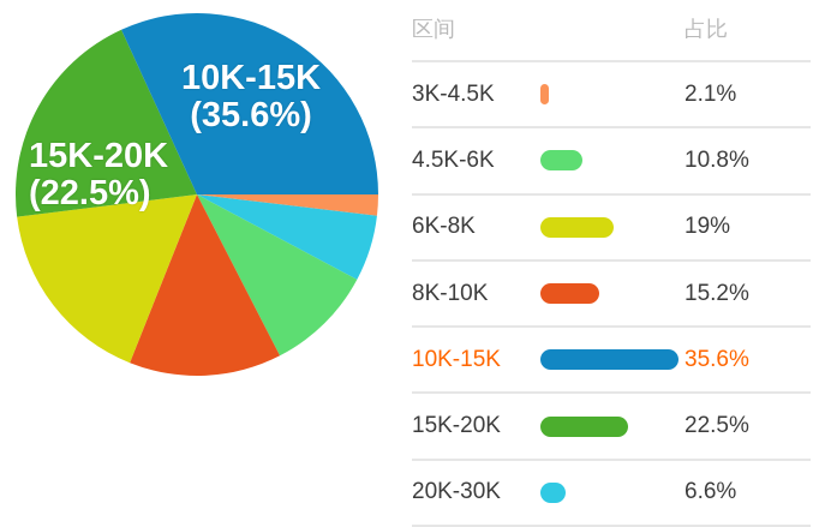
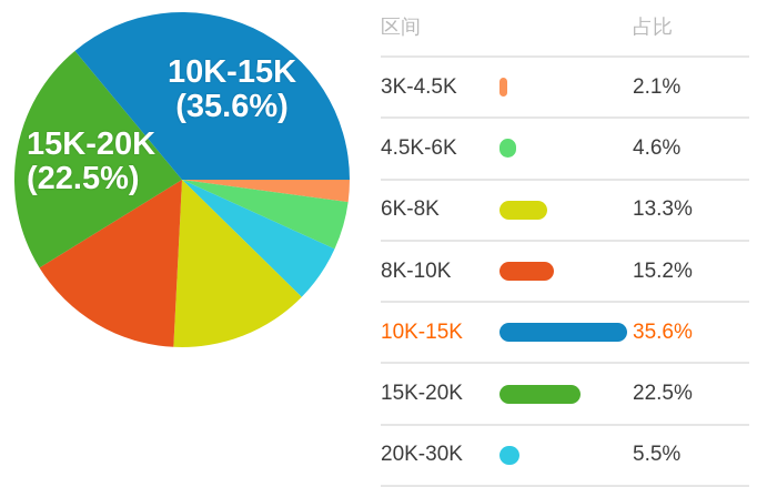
4.5K-6K: 10.8% -> 4.6%
6K-8K: 19% -> 13.3%
20K-30K: 6.6% -> 5.5%
